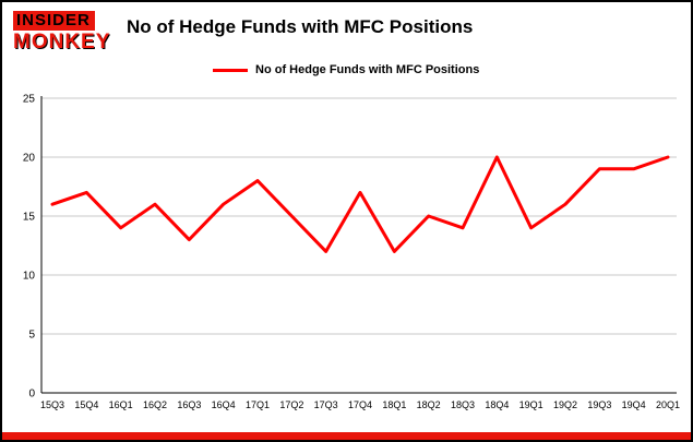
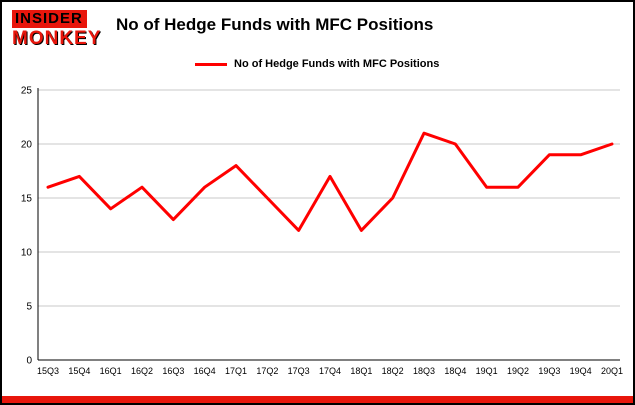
18Q3: 14 -> 21
19Q1: 14 -> 16
